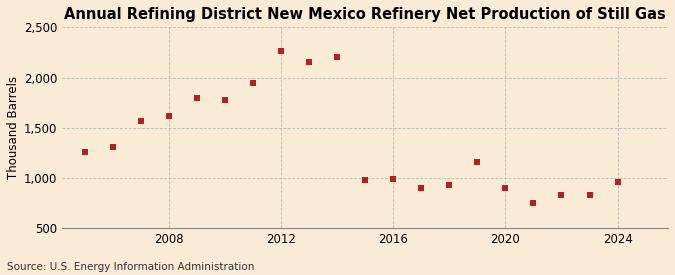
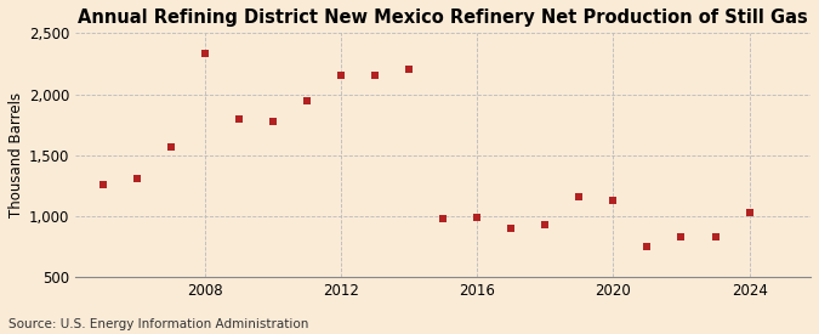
2008: 1,620 -> 2,330
2012: 2,260 -> 2,150
2020: 900 -> 1,130
2024: 960 -> 1,030
